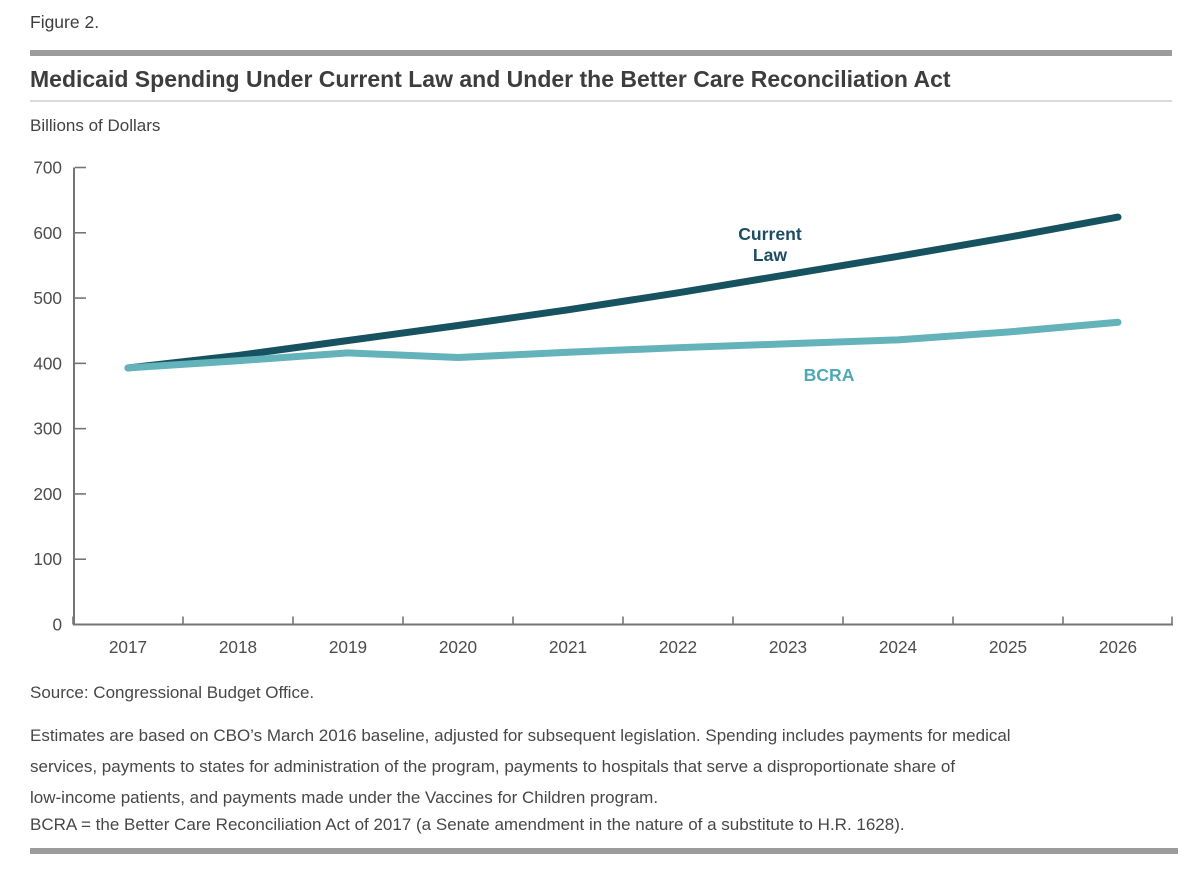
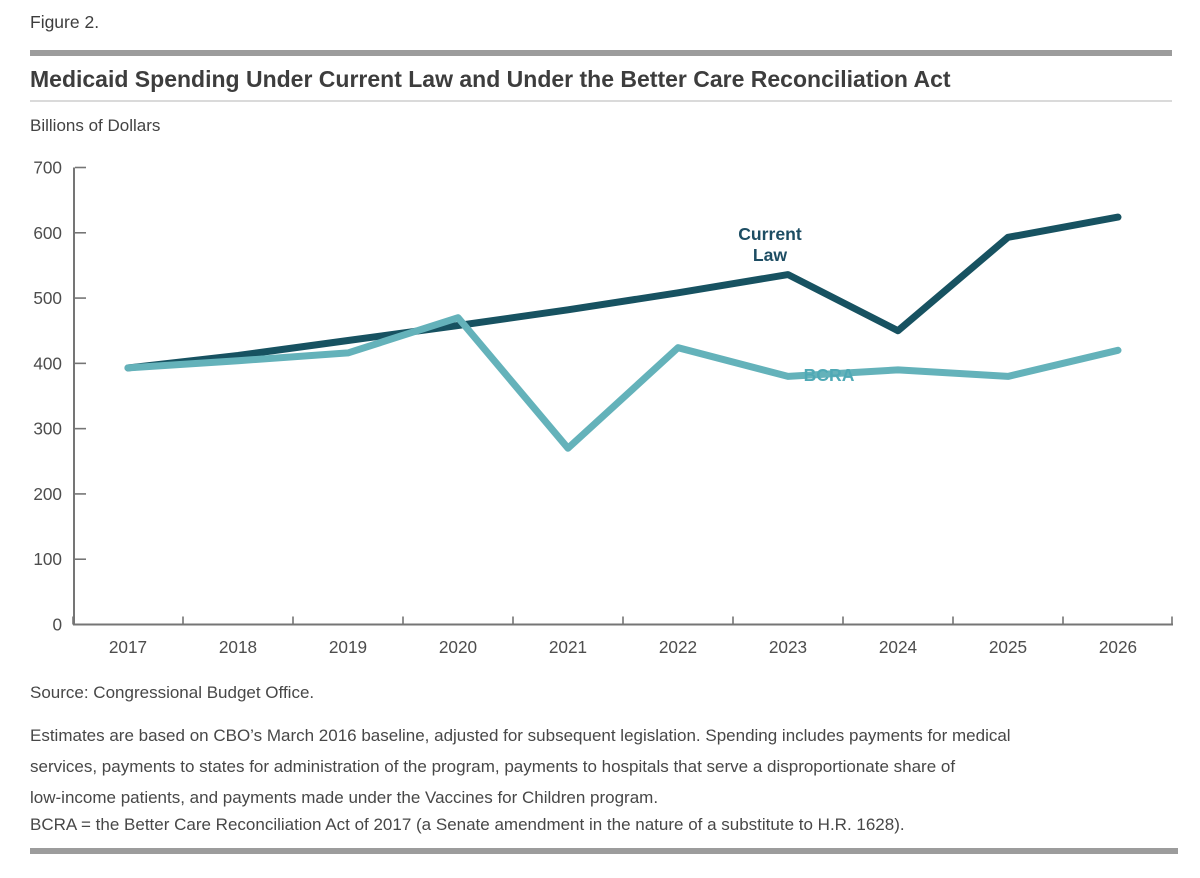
BCRA/2020: 410 -> 470
BCRA/2021: 420 -> 270
BCRA/2023: 430 -> 380
Current Law/2024: 560 -> 450
BCRA/2024: 440 -> 390
BCRA/2025: 450 -> 380
BCRA/2026: 460 -> 420
